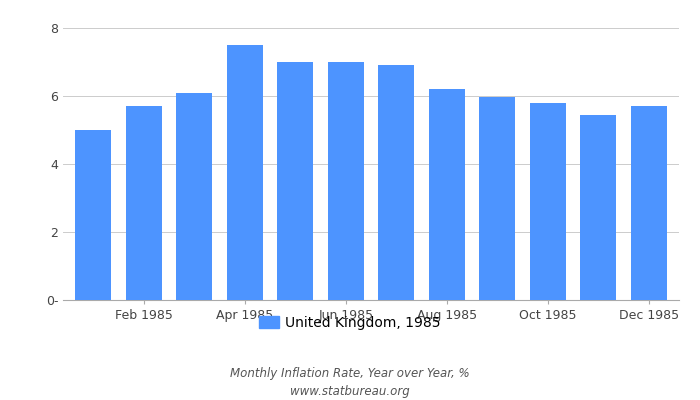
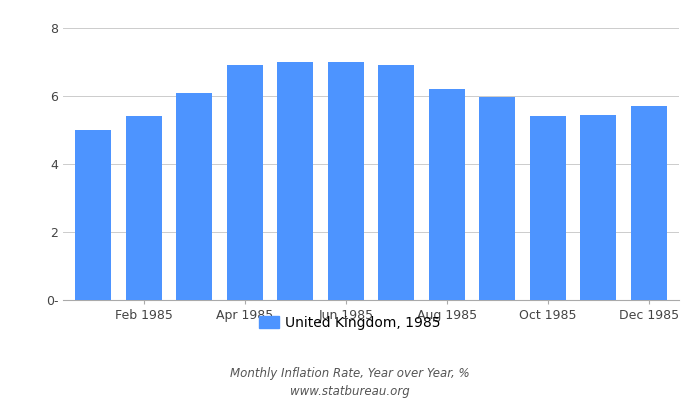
Feb 1985: 5.70 -> 5.40
Apr 1985: 7.50 -> 6.90
Oct 1985: 5.80 -> 5.40
